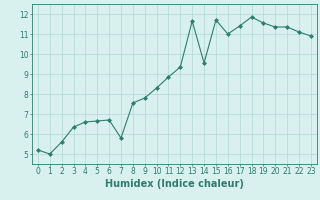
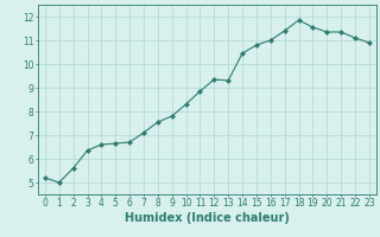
7: 5.80 -> 7.10
13: 11.65 -> 9.30
14: 9.55 -> 10.45
15: 11.70 -> 10.80
